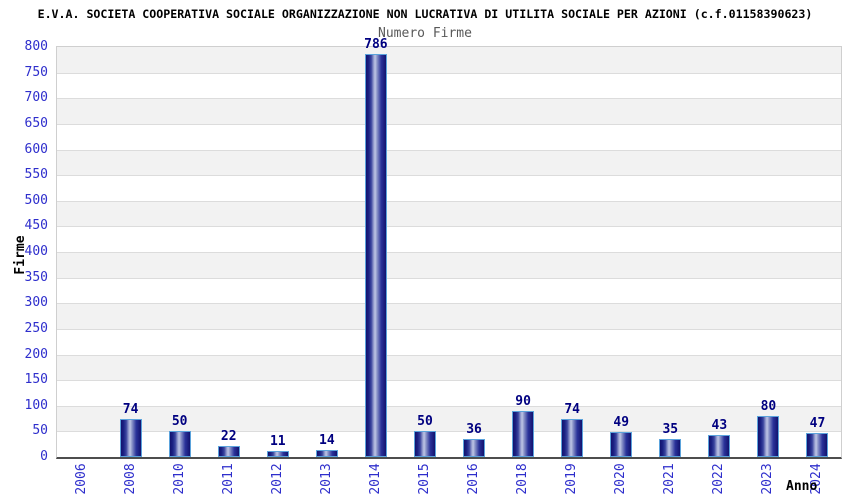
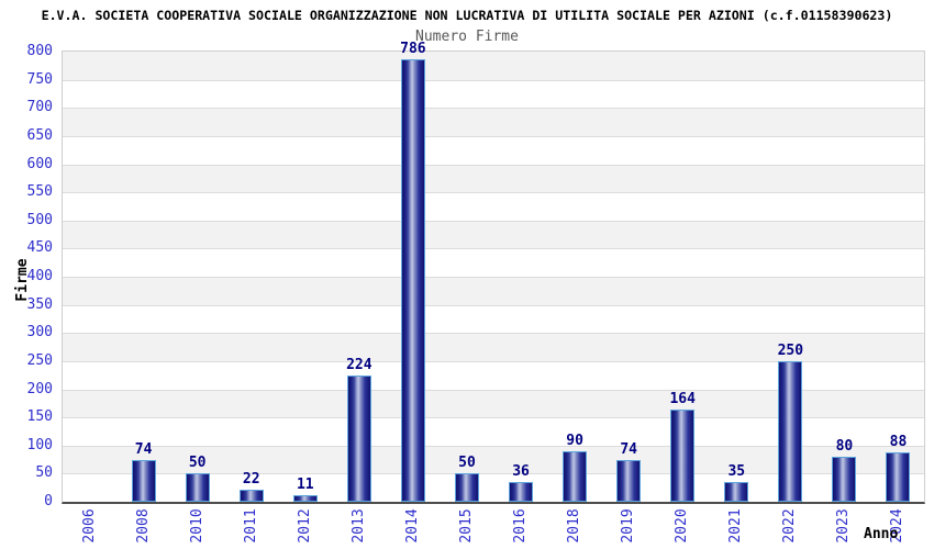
2013: 14 -> 224
2020: 49 -> 164
2022: 43 -> 250
2024: 47 -> 88
